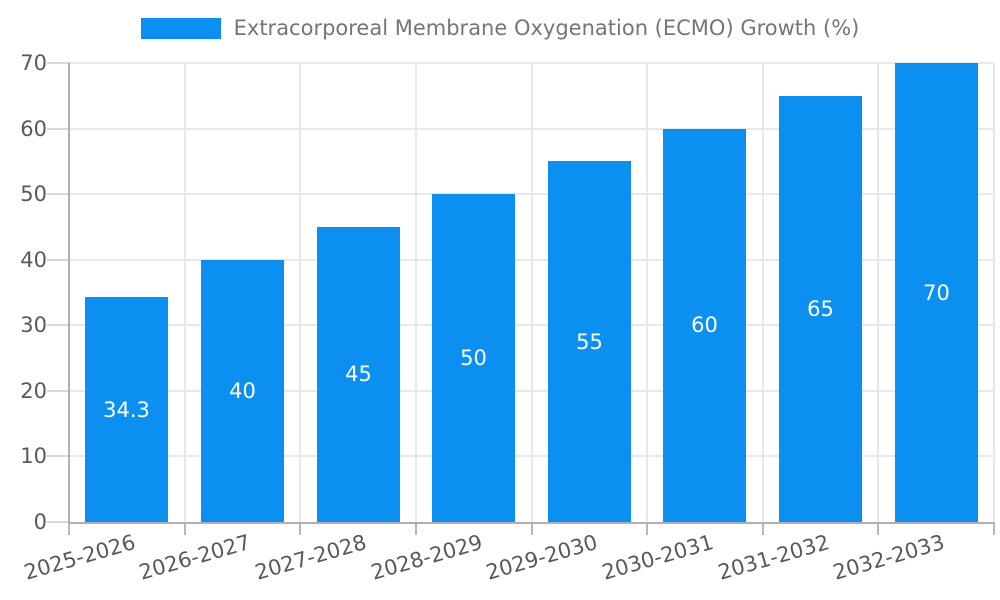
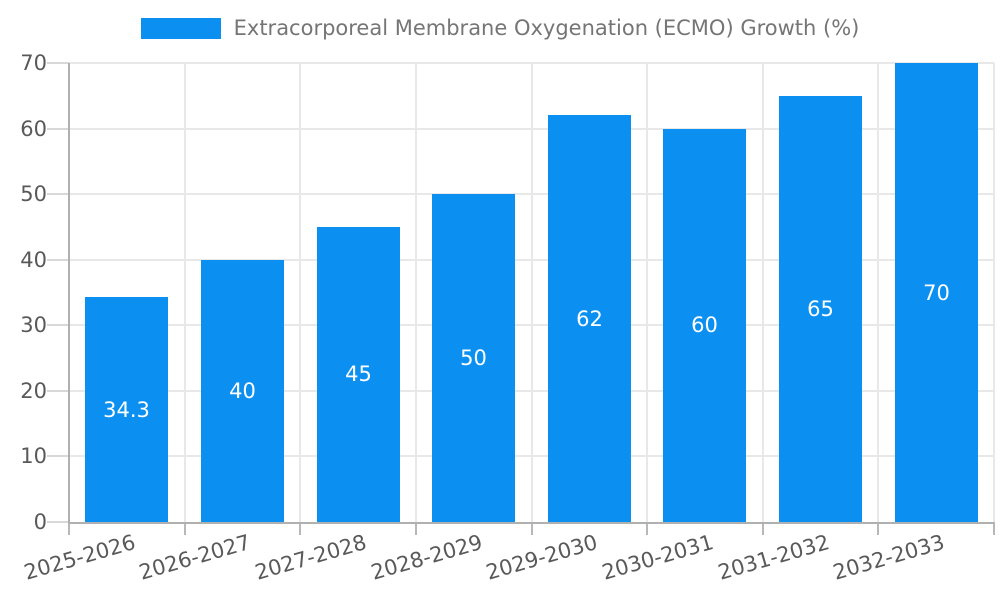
2029-2030: 55 -> 62
